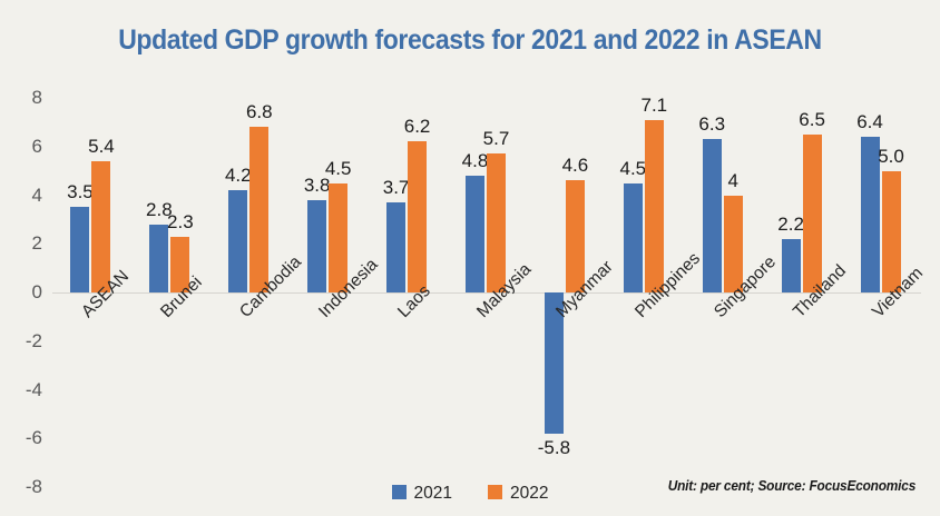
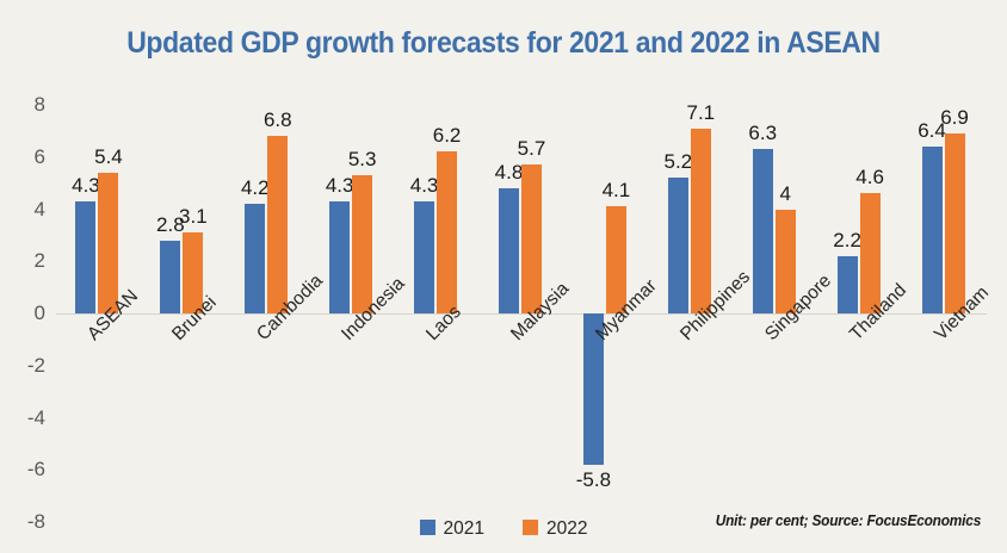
2021/ASEAN: 3.5 -> 4.3
2022/Brunei: 2.3 -> 3.1
2021/Indonesia: 3.8 -> 4.3
2022/Indonesia: 4.5 -> 5.3
2021/Laos: 3.7 -> 4.3
2022/Myanmar: 4.6 -> 4.1
2021/Philippines: 4.5 -> 5.2
2022/Thailand: 6.5 -> 4.6
2022/Vietnam: 5.0 -> 6.9
